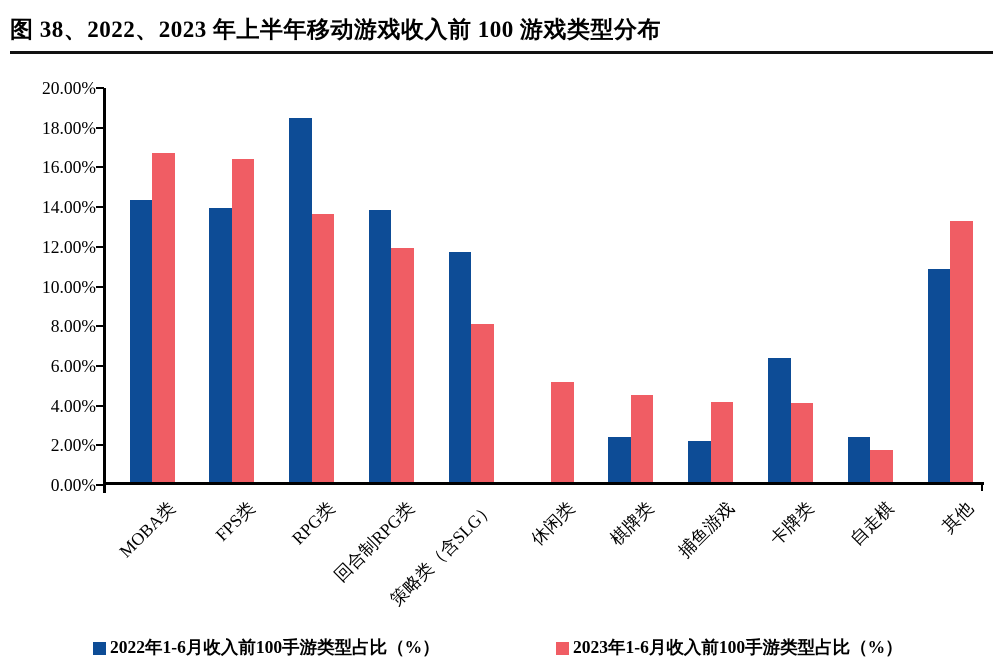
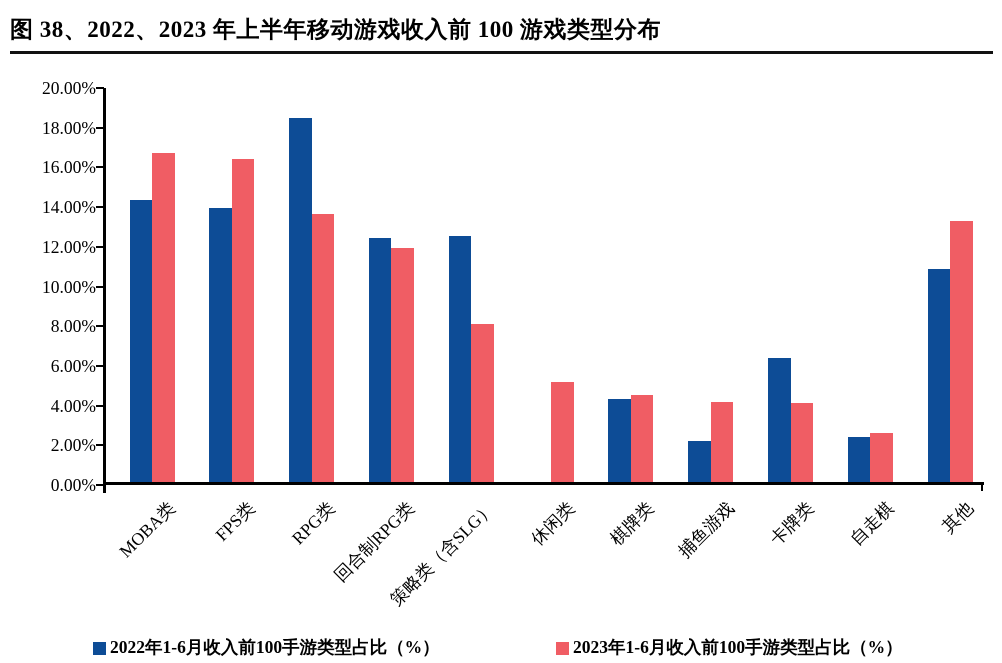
2022年1-6月收入前100手游类型占比（%）/回合制RPG类: 13.8% -> 12.4%
2022年1-6月收入前100手游类型占比（%）/策略类（含SLG）: 11.7% -> 12.5%
2022年1-6月收入前100手游类型占比（%）/棋牌类: 2.3% -> 4.2%
2023年1-6月收入前100手游类型占比（%）/自走棋: 1.6% -> 2.5%
